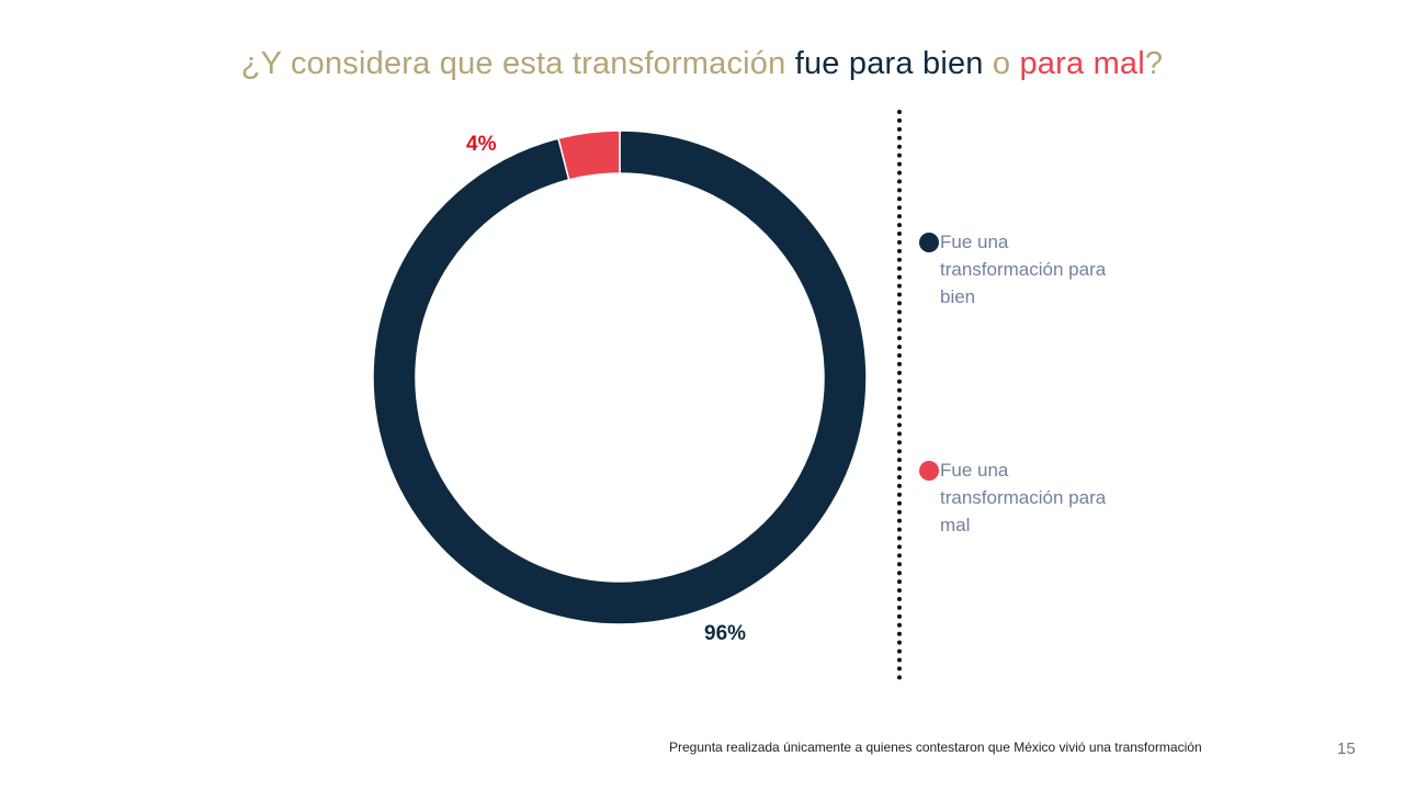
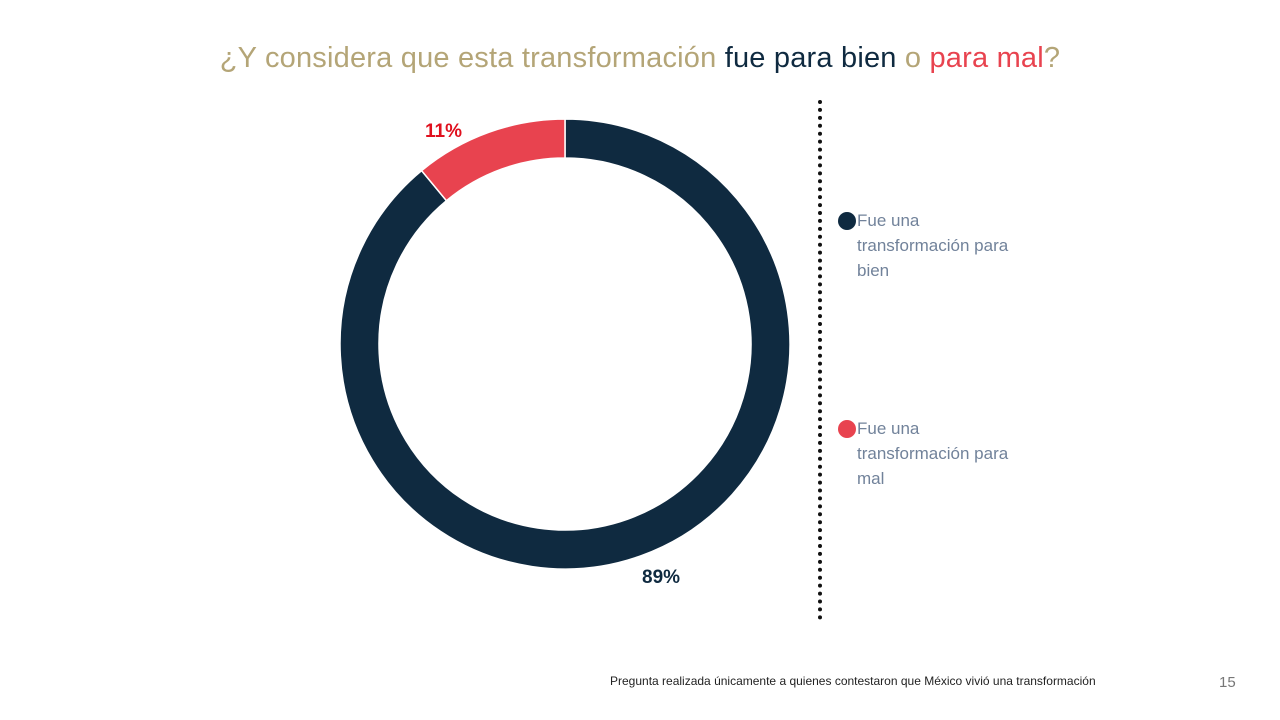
Fue una transformación para bien: 96% -> 89%
Fue una transformación para mal: 4% -> 11%
